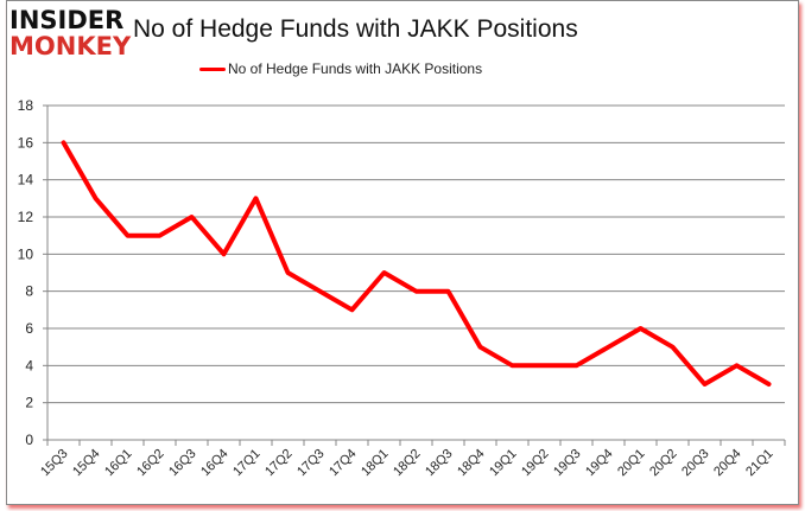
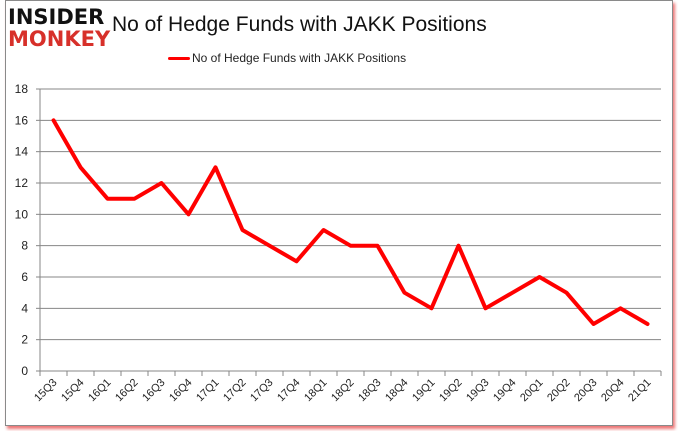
19Q2: 4 -> 8
